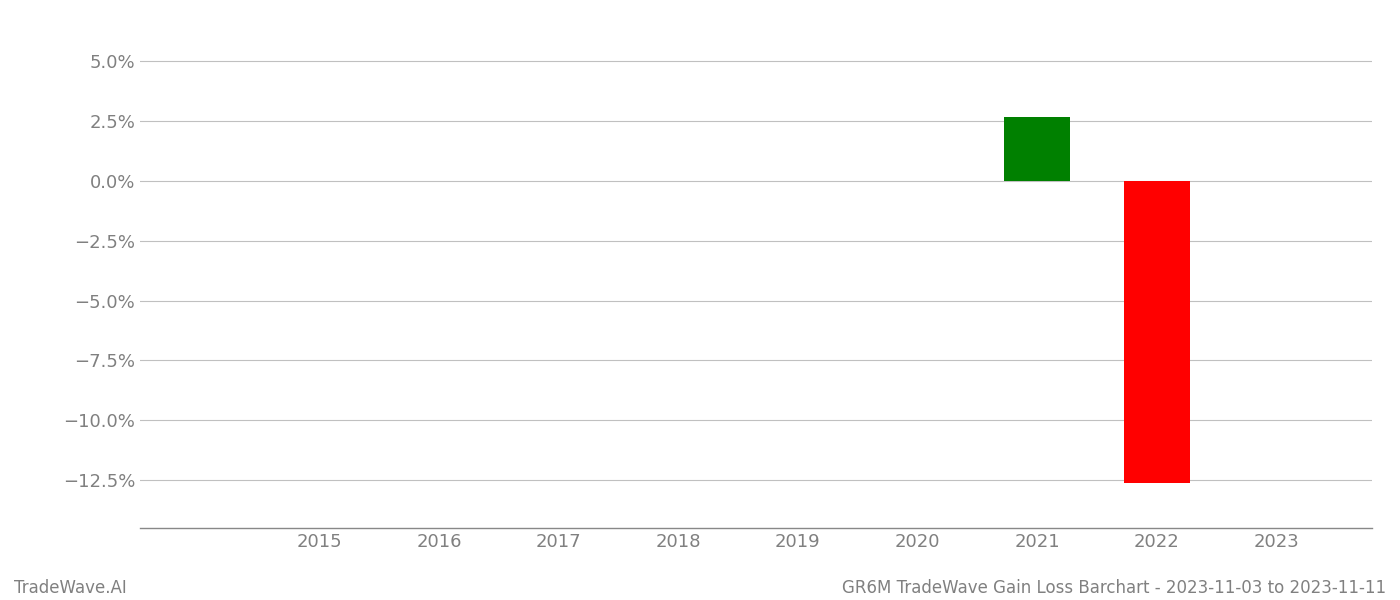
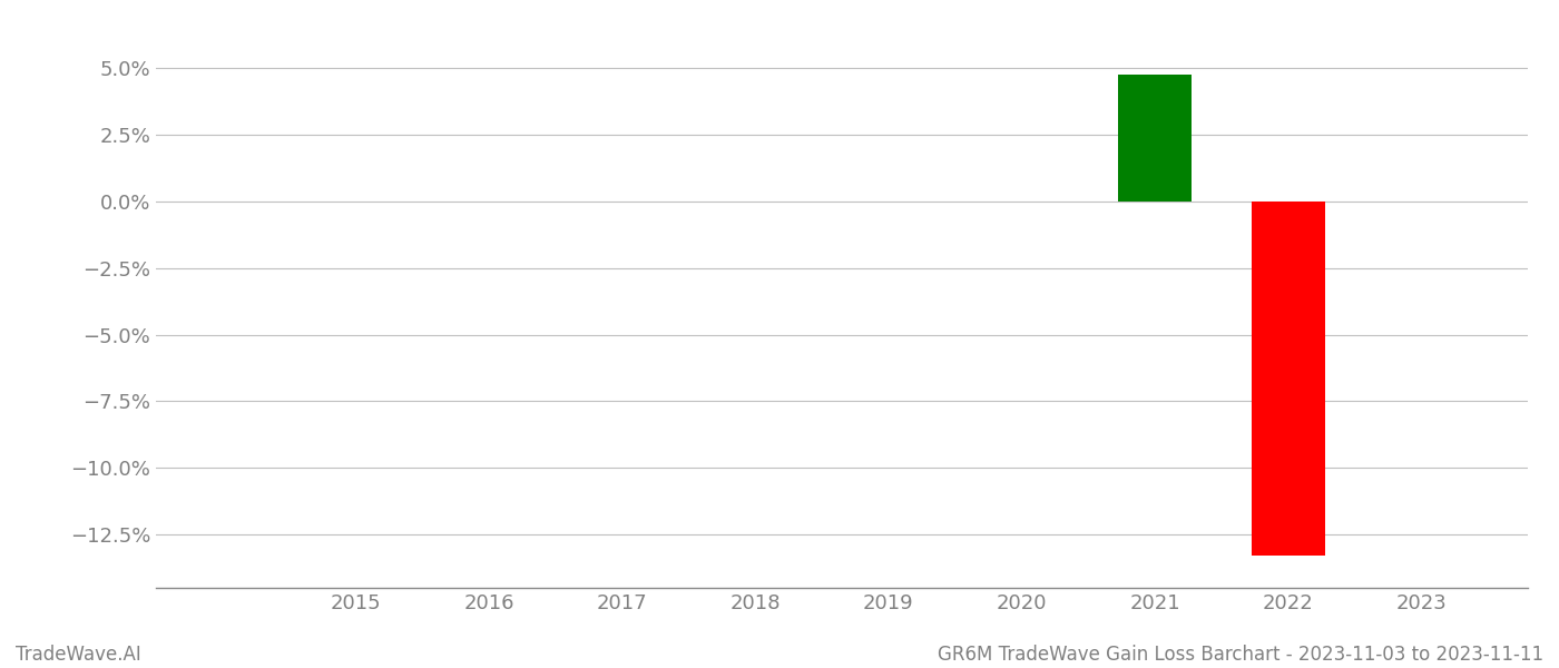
2021: 2.65% -> 4.77%
2022: -12.60% -> -13.30%
